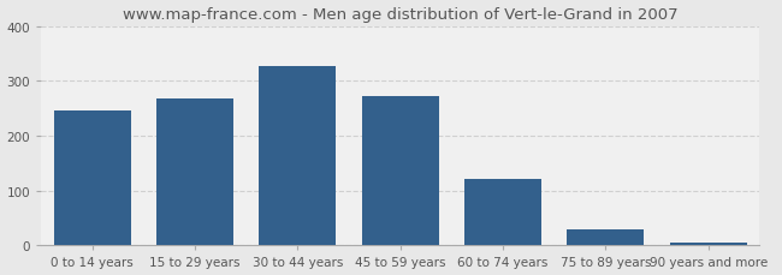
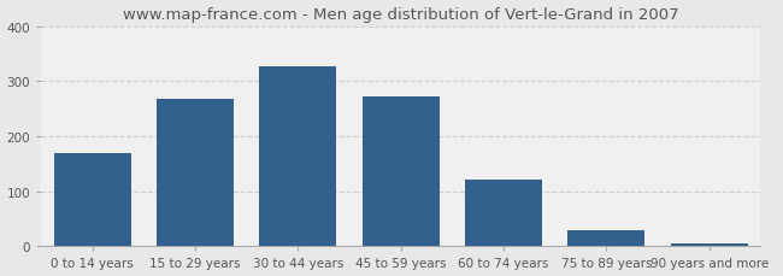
0 to 14 years: 245 -> 170
